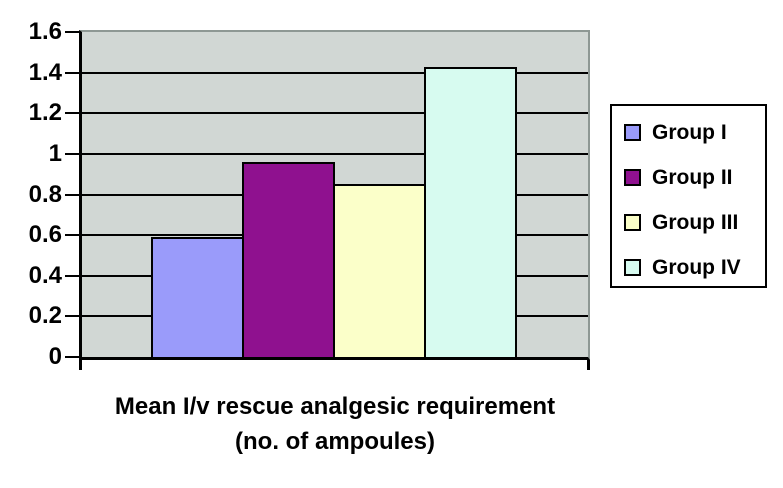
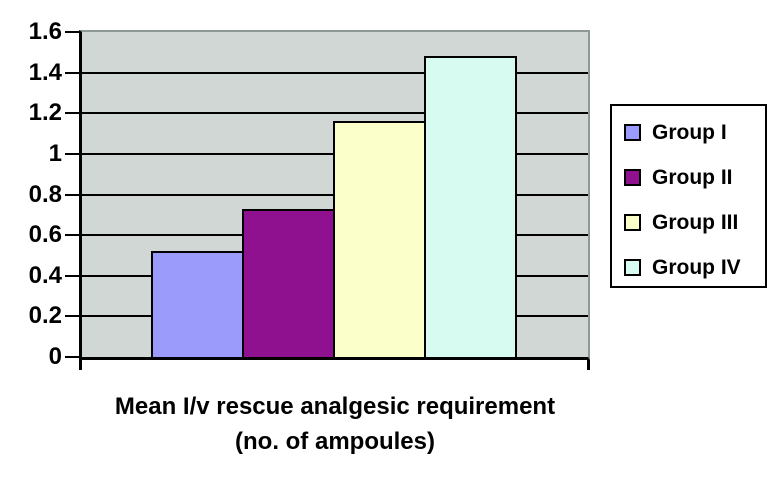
Group I: 0.59 -> 0.52
Group II: 0.96 -> 0.73
Group III: 0.85 -> 1.16
Group IV: 1.43 -> 1.48
